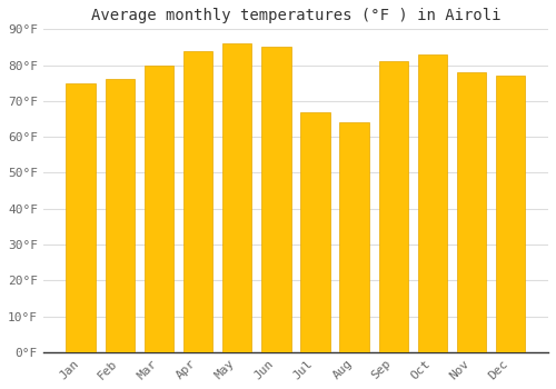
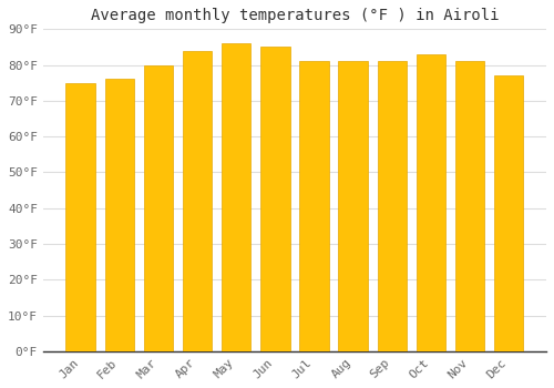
Jul: 67°F -> 81°F
Aug: 64°F -> 81°F
Nov: 78°F -> 81°F
